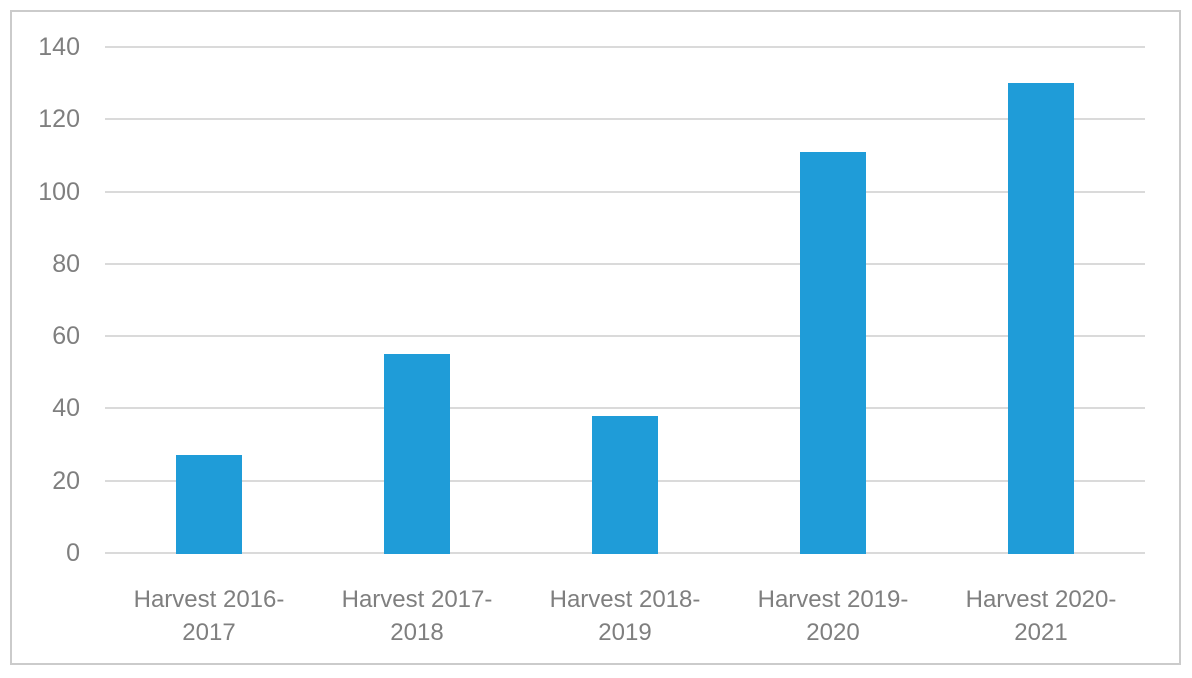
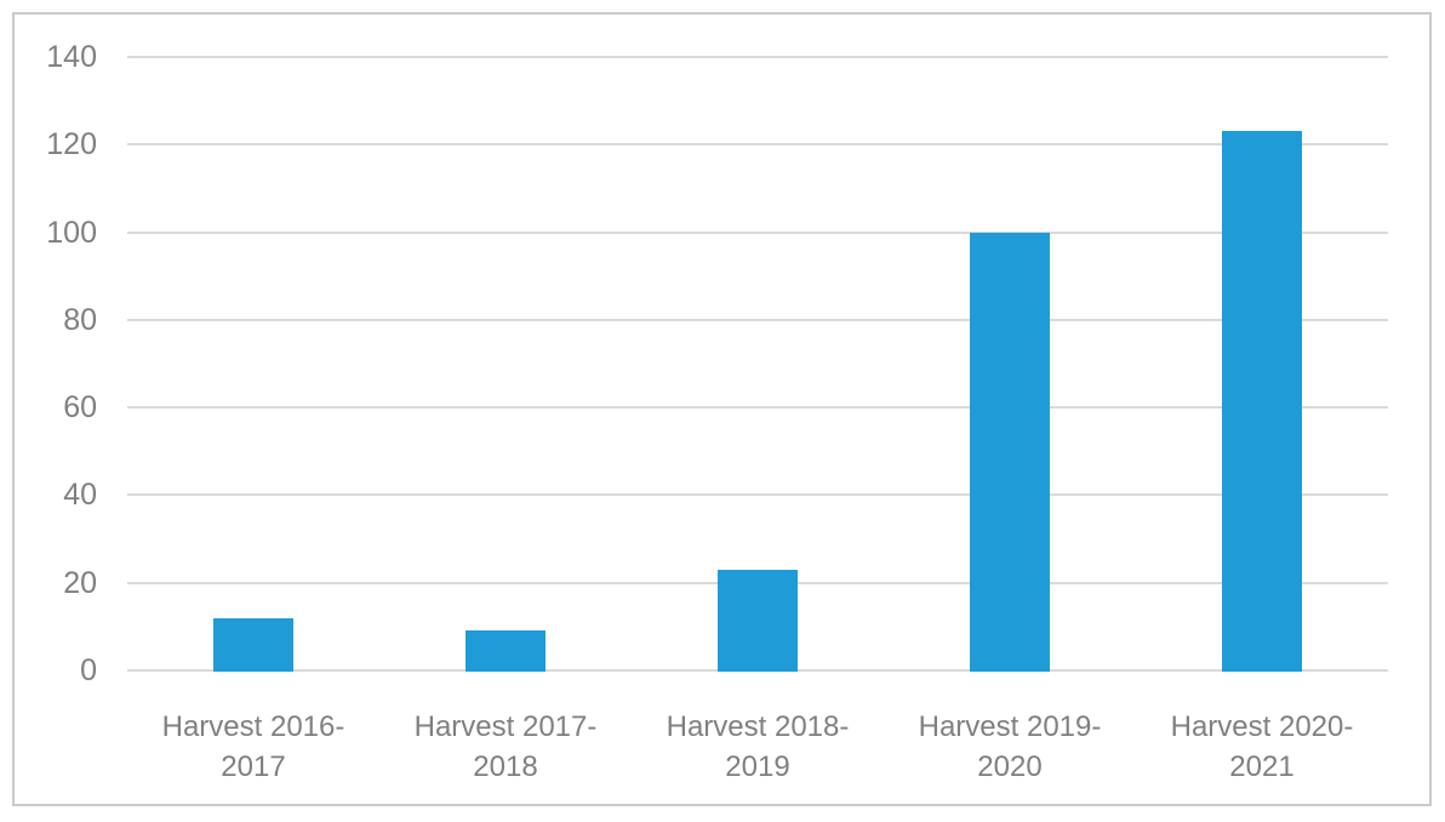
Harvest 2016-2017: 27 -> 12
Harvest 2017-2018: 55 -> 9
Harvest 2018-2019: 38 -> 23
Harvest 2019-2020: 111 -> 100
Harvest 2020-2021: 130 -> 123
